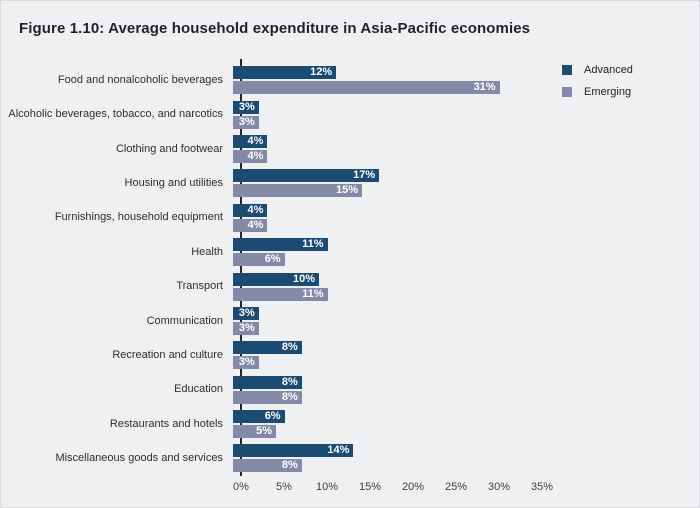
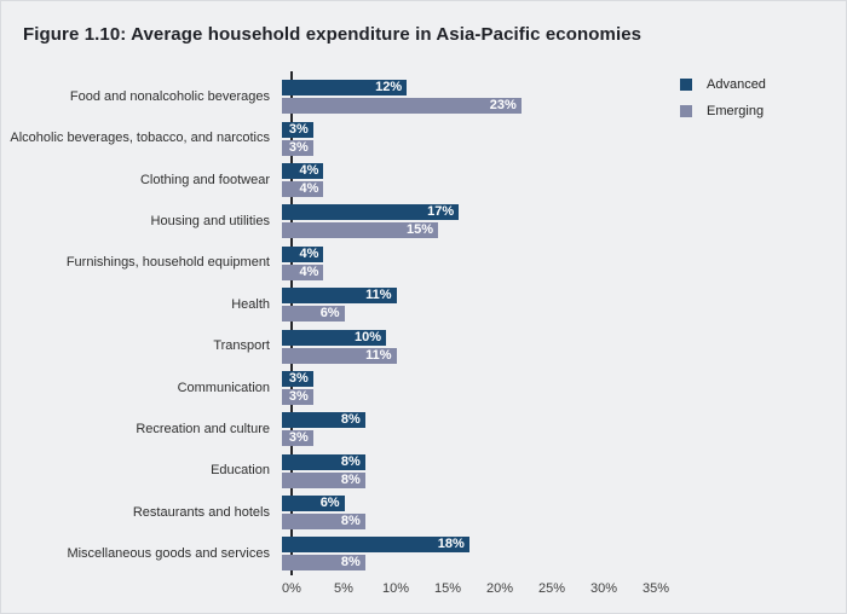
Emerging/Food and nonalcoholic beverages: 31% -> 23%
Emerging/Restaurants and hotels: 5% -> 8%
Advanced/Miscellaneous goods and services: 14% -> 18%
